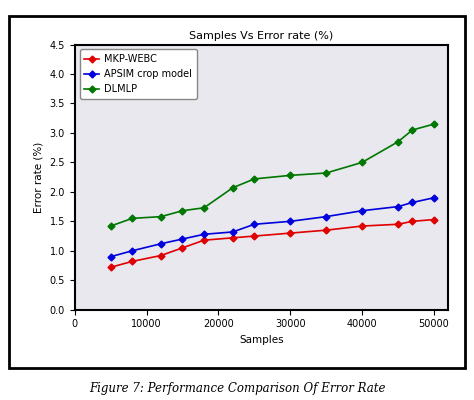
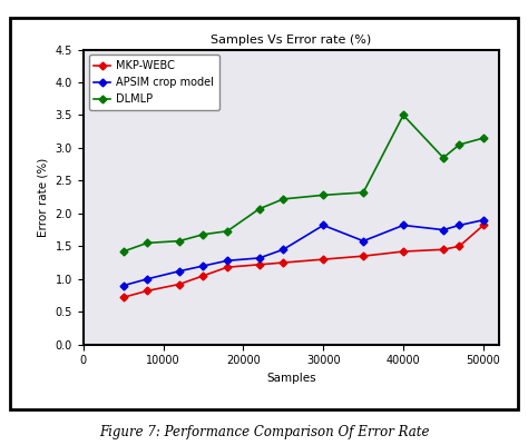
APSIM crop model/30000: 1.50 -> 1.82
APSIM crop model/40000: 1.68 -> 1.82
DLMLP/40000: 2.50 -> 3.50
MKP-WEBC/50000: 1.53 -> 1.82
